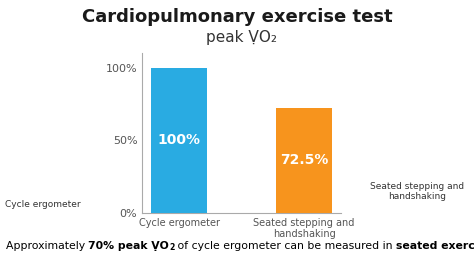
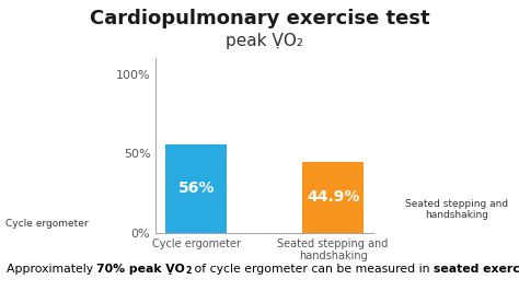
Cycle ergometer: 100% -> 56%
Seated stepping and handshaking: 72.5% -> 44.9%
